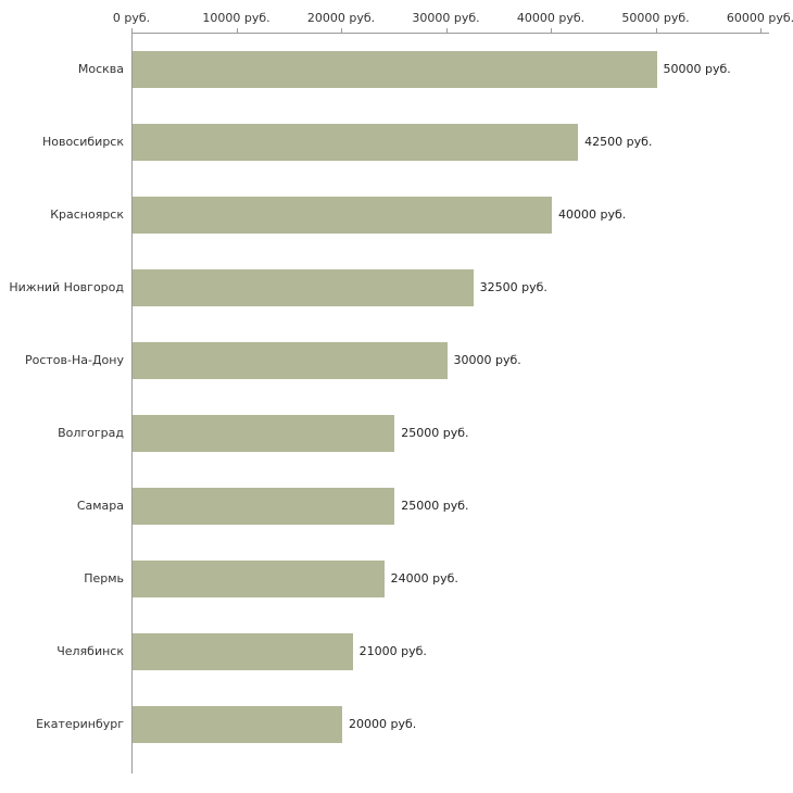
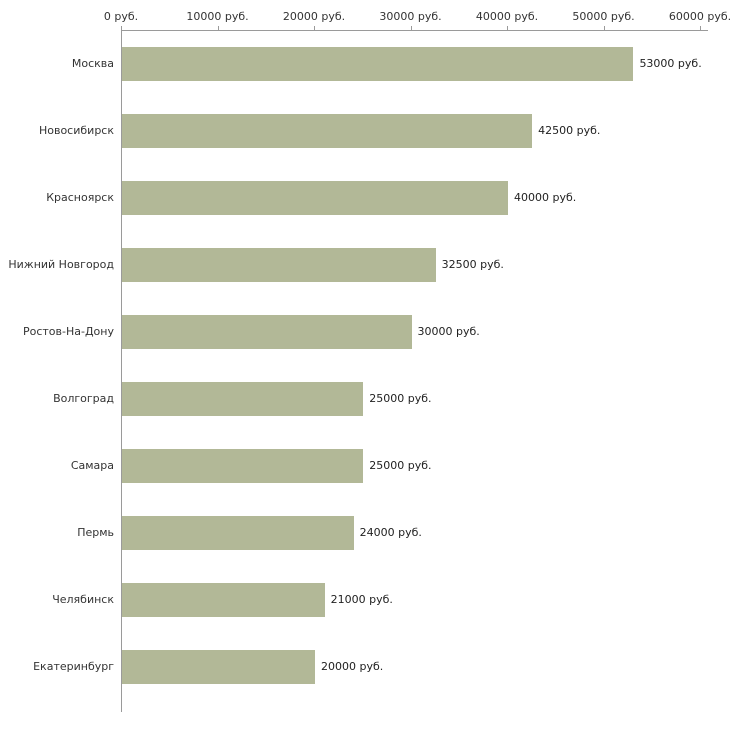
Москва: 50000 -> 53000
